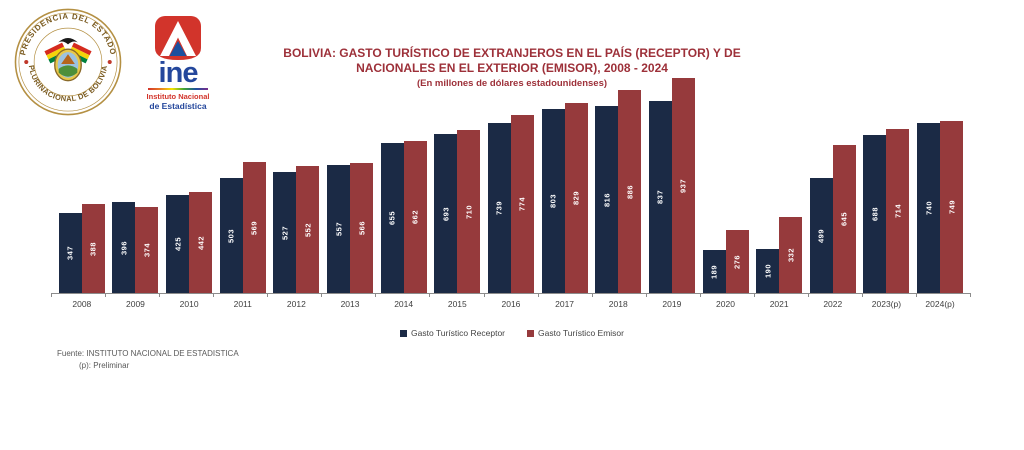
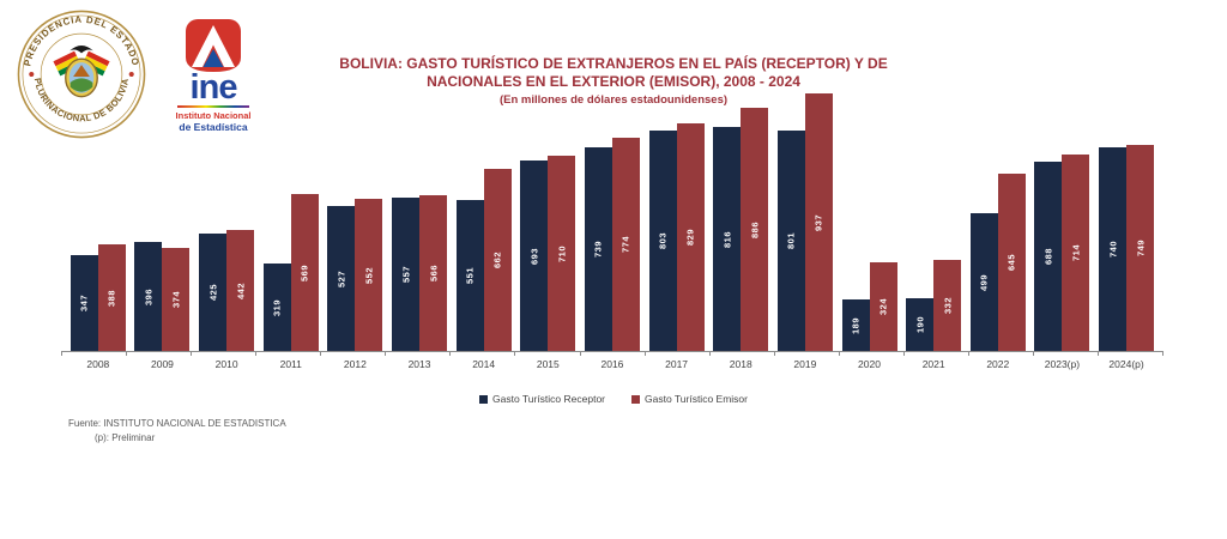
Gasto Turístico Receptor/2011: 503 -> 319
Gasto Turístico Receptor/2014: 655 -> 551
Gasto Turístico Receptor/2019: 837 -> 801
Gasto Turístico Emisor/2020: 276 -> 324
